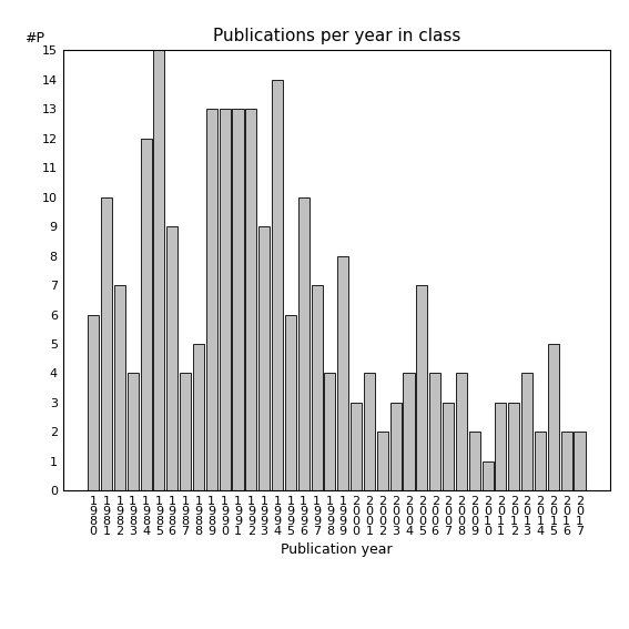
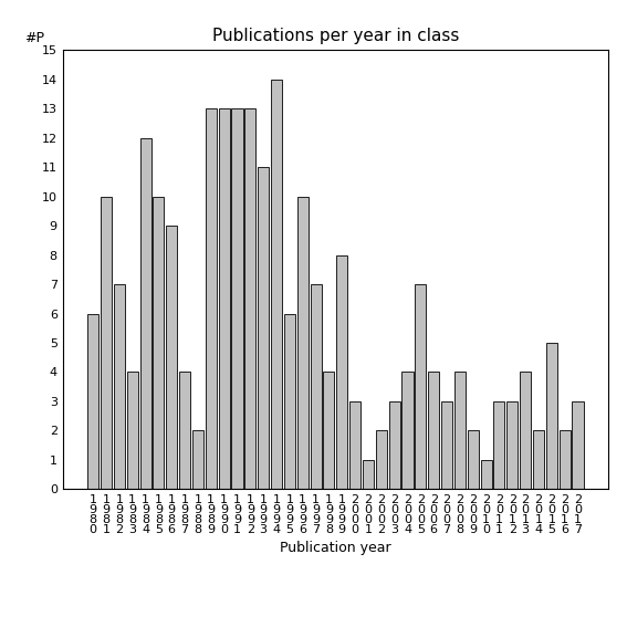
1 9 8 5: 15 -> 10
1 9 8 8: 5 -> 2
1 9 9 3: 9 -> 11
2 0 0 1: 4 -> 1
2 0 1 7: 2 -> 3
